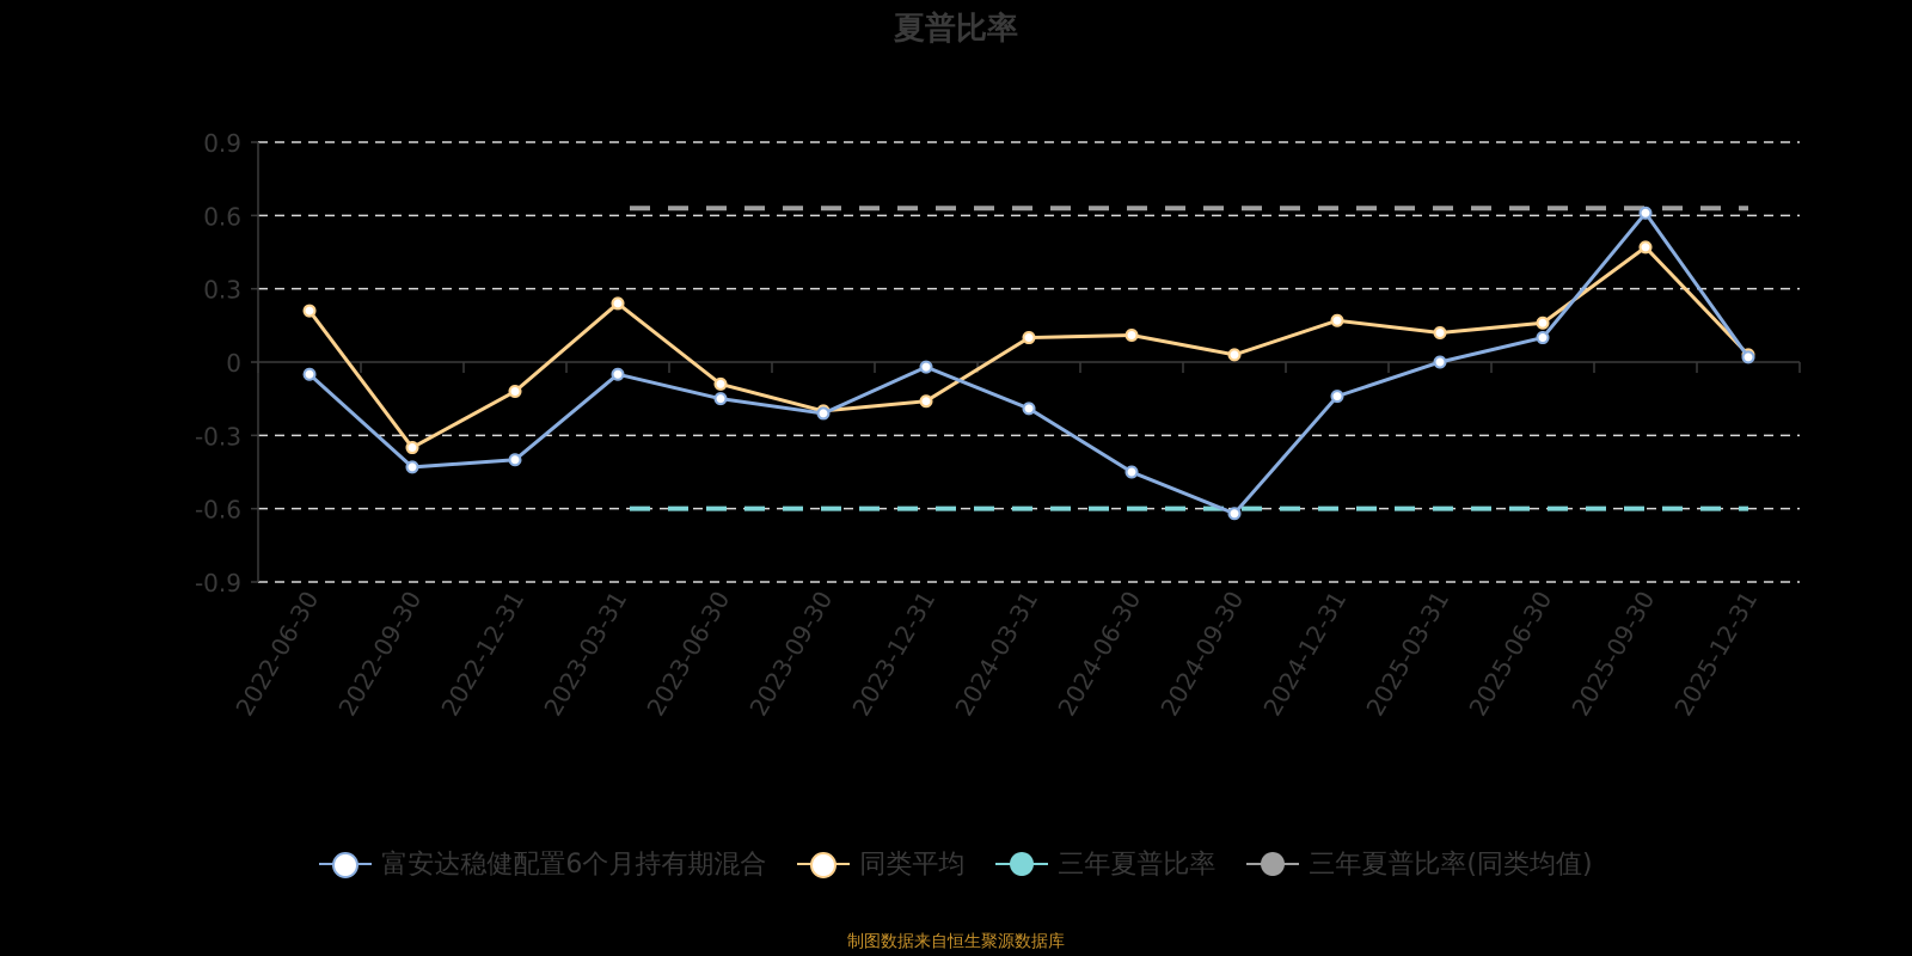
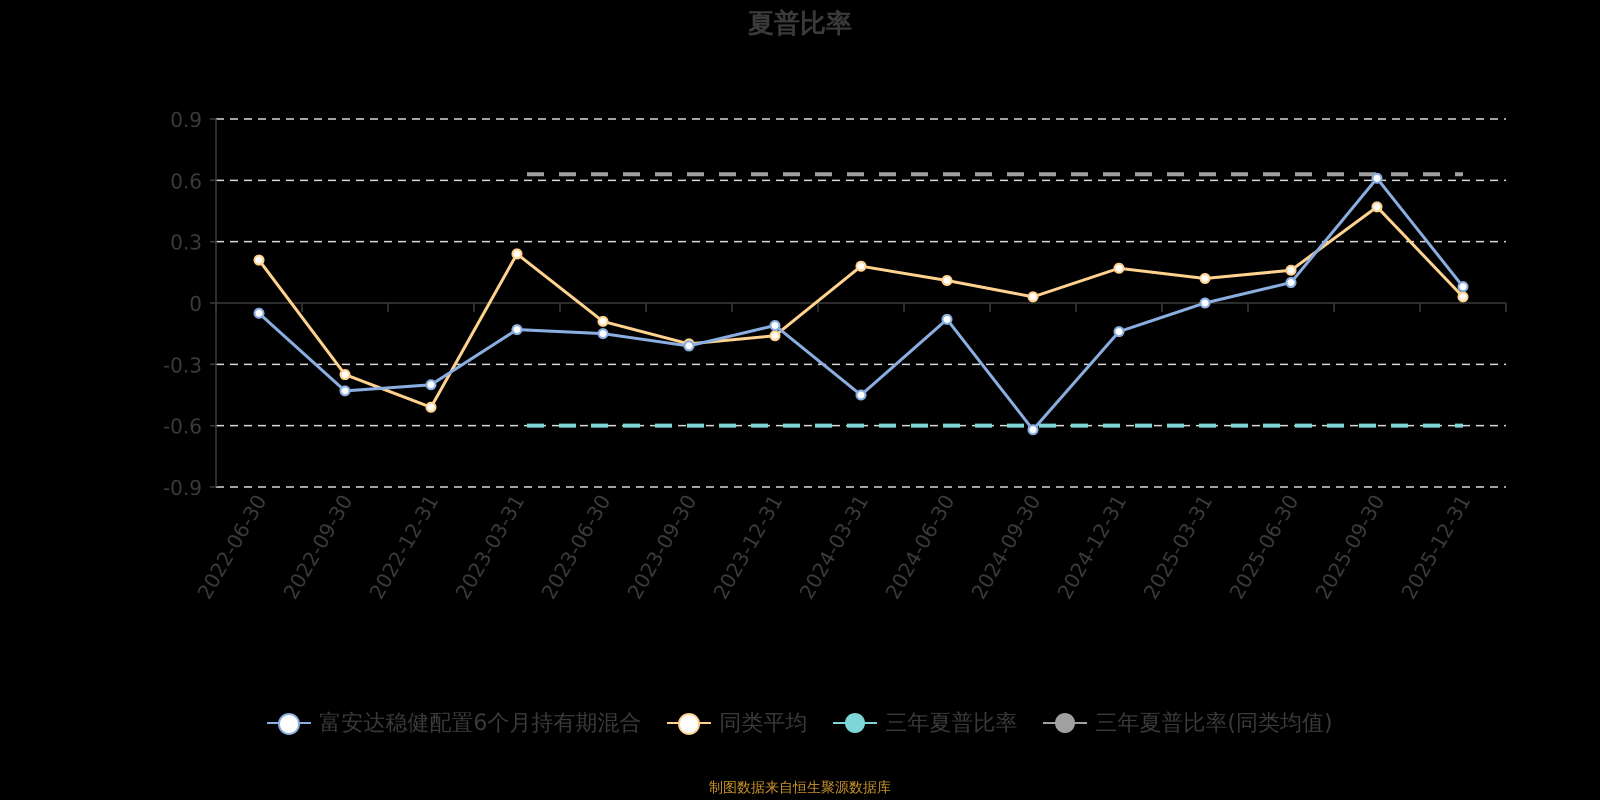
同类平均/2022-12-31: -0.12 -> -0.51
富安达稳健配置6个月持有期混合/2023-03-31: -0.05 -> -0.13
富安达稳健配置6个月持有期混合/2023-12-31: -0.02 -> -0.11
富安达稳健配置6个月持有期混合/2024-03-31: -0.19 -> -0.45
同类平均/2024-03-31: 0.10 -> 0.18
三年夏普比率(同类均值)/2024-03-31: 0.63 -> 0.74
富安达稳健配置6个月持有期混合/2024-06-30: -0.45 -> -0.08
三年夏普比率(同类均值)/2024-09-30: 0.63 -> 0.50
富安达稳健配置6个月持有期混合/2025-12-31: 0.02 -> 0.08
